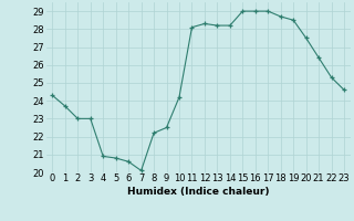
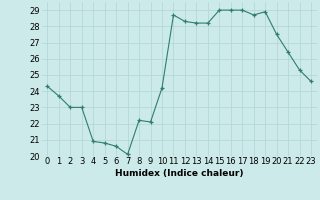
9: 22.5 -> 22.1
11: 28.1 -> 28.7
19: 28.5 -> 28.9
